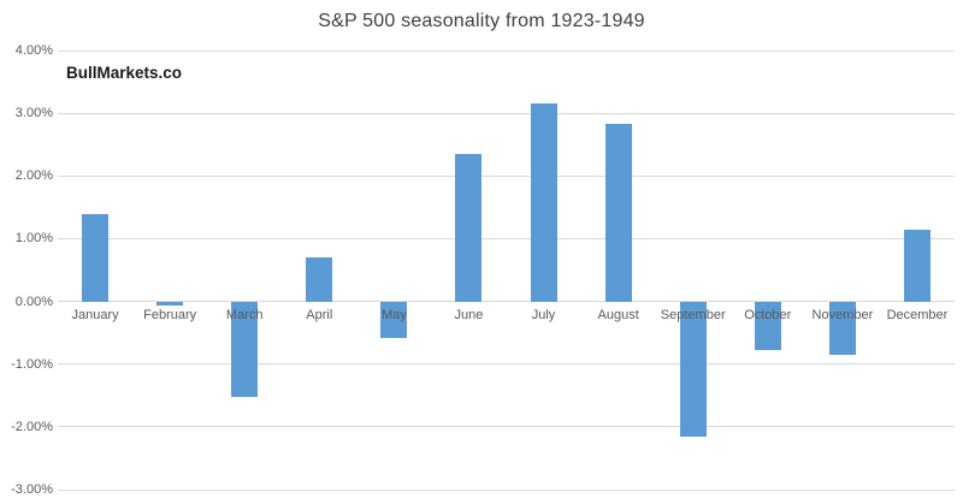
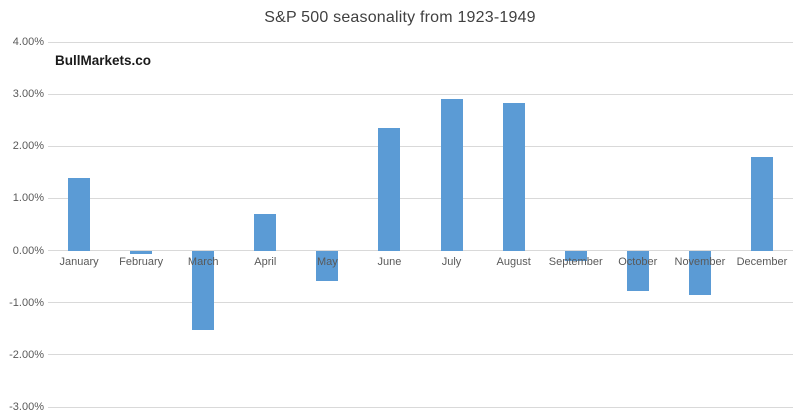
July: 3.1% -> 2.9%
September: -2.1% -> -0.2%
December: 1.1% -> 1.8%
